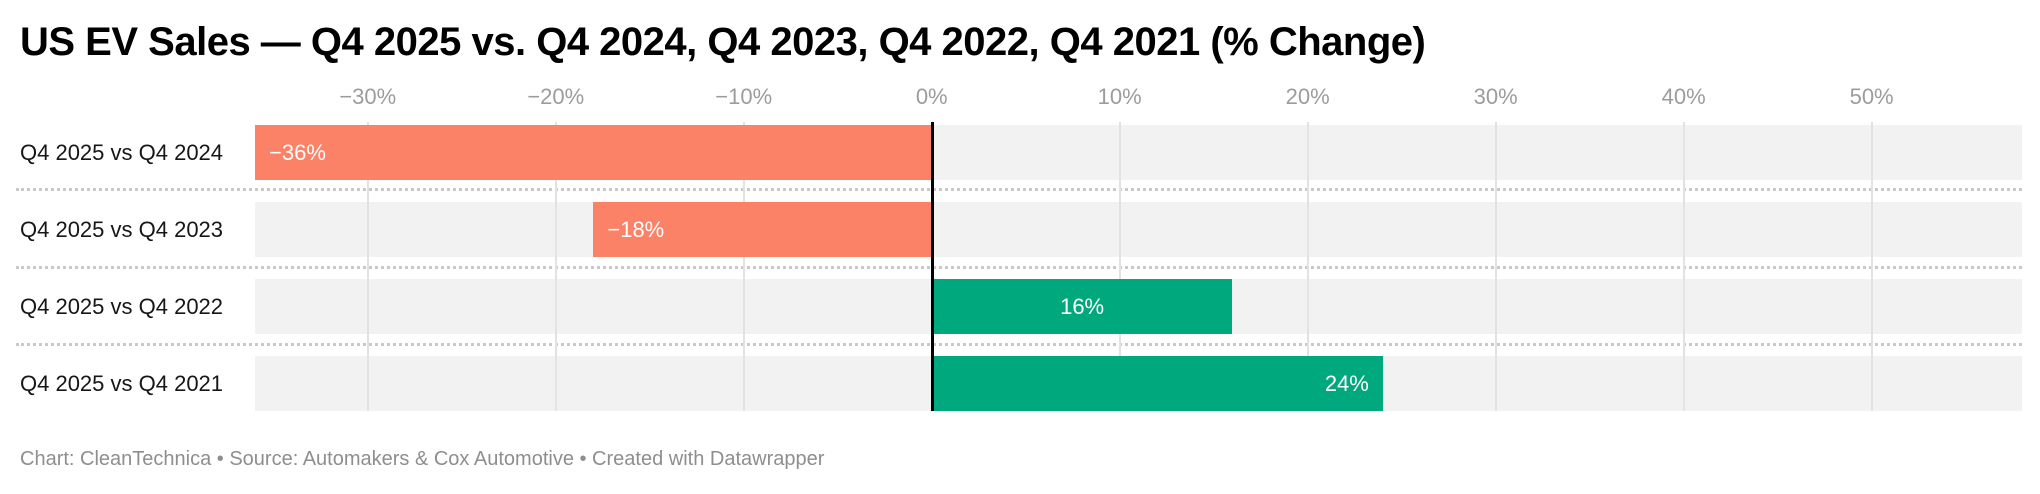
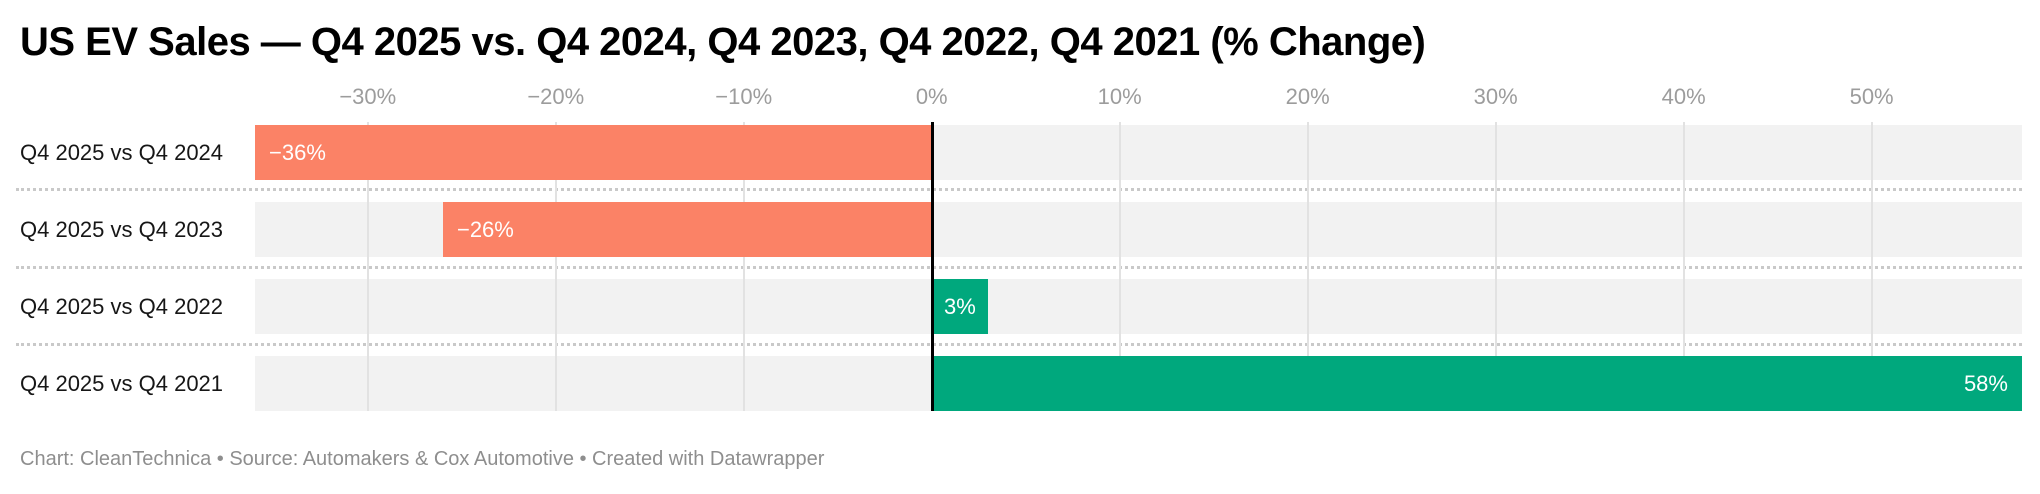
Q4 2025 vs Q4 2023: −18% -> −26%
Q4 2025 vs Q4 2022: 16% -> 3%
Q4 2025 vs Q4 2021: 24% -> 58%
